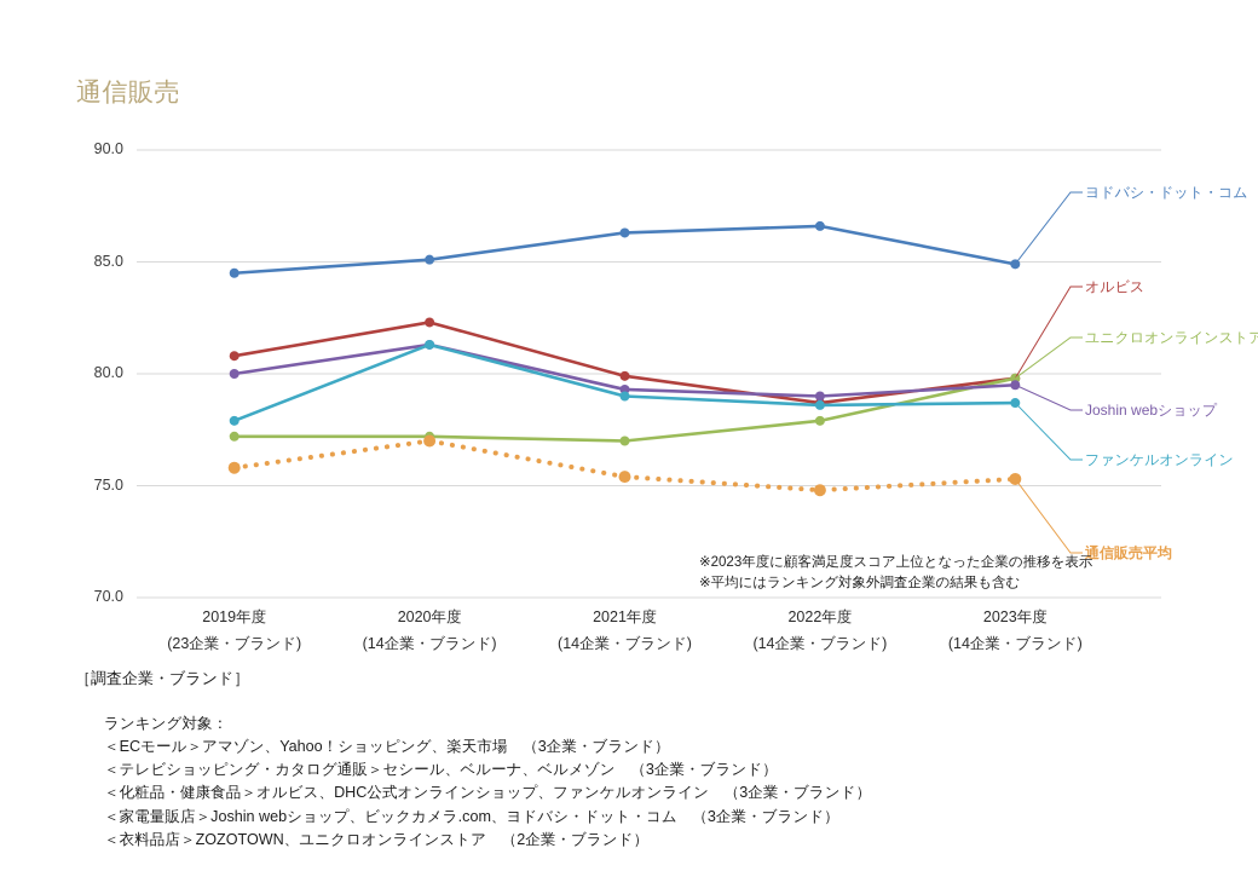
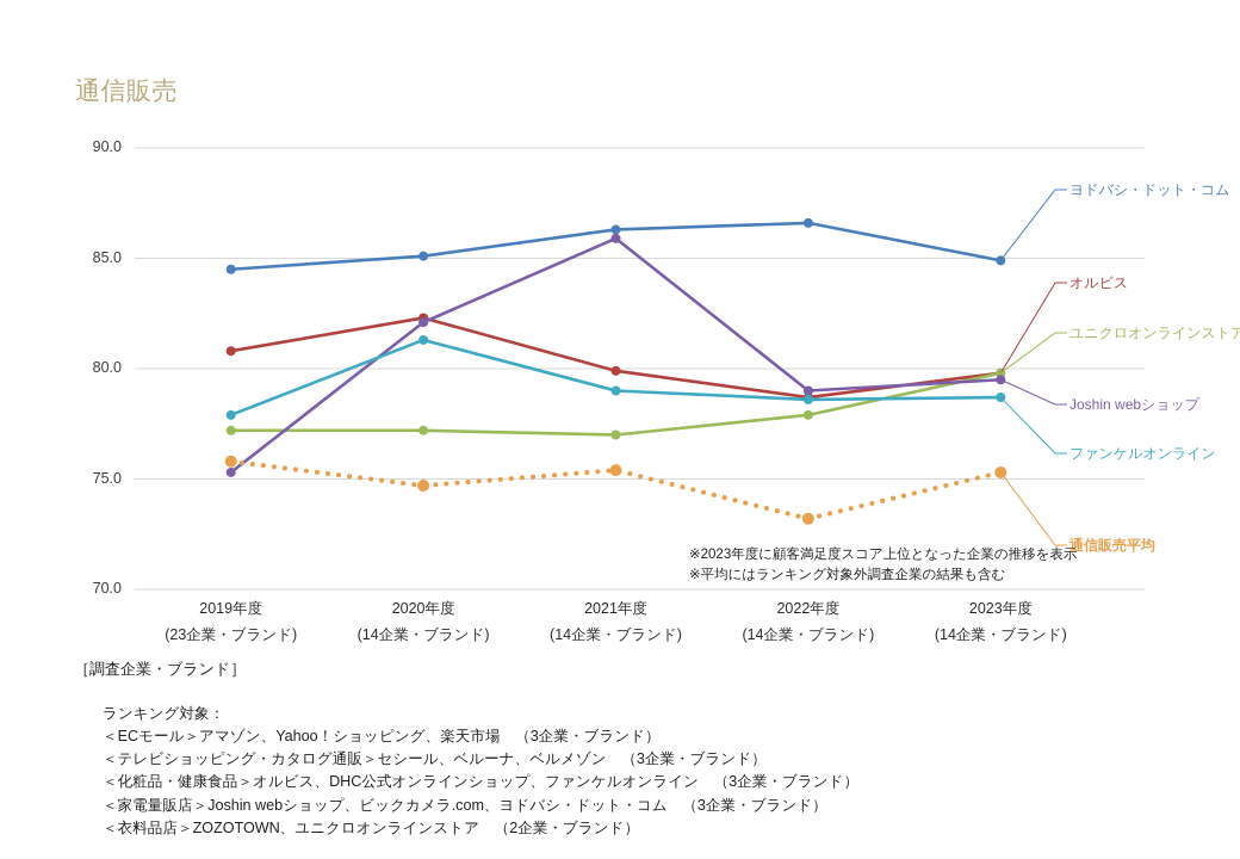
Joshin webショップ/2019年度: 80.0 -> 75.3
Joshin webショップ/2020年度: 81.3 -> 82.1
通信販売平均/2020年度: 77.0 -> 74.7
Joshin webショップ/2021年度: 79.3 -> 85.9
通信販売平均/2022年度: 74.8 -> 73.2
